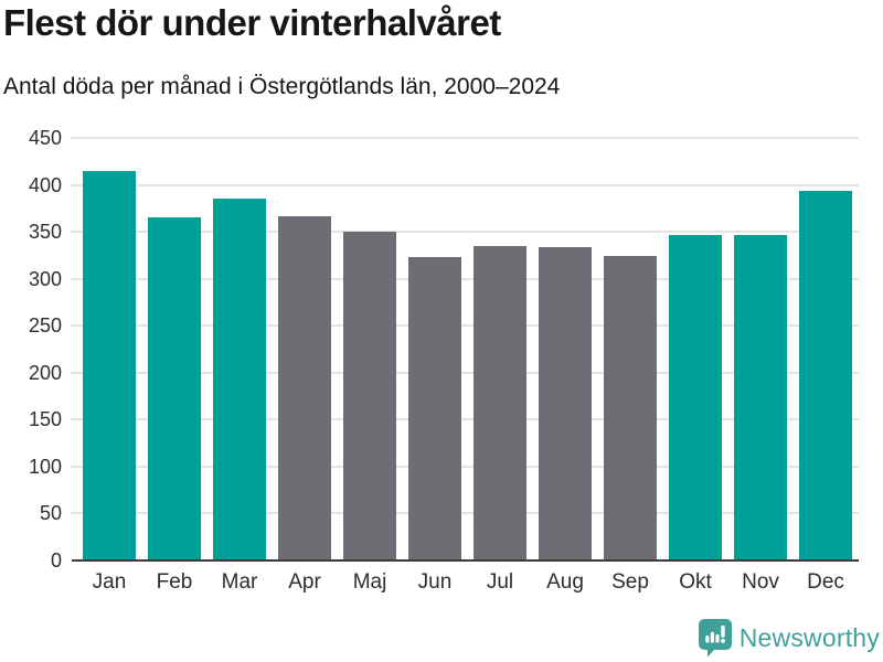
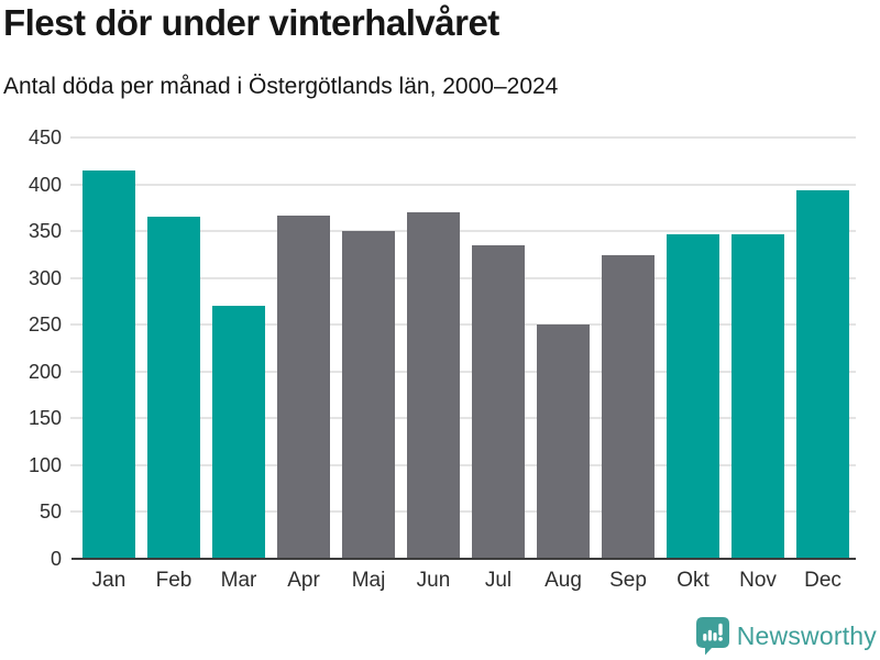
Mar: 390 -> 270
Jun: 320 -> 370
Aug: 330 -> 250
